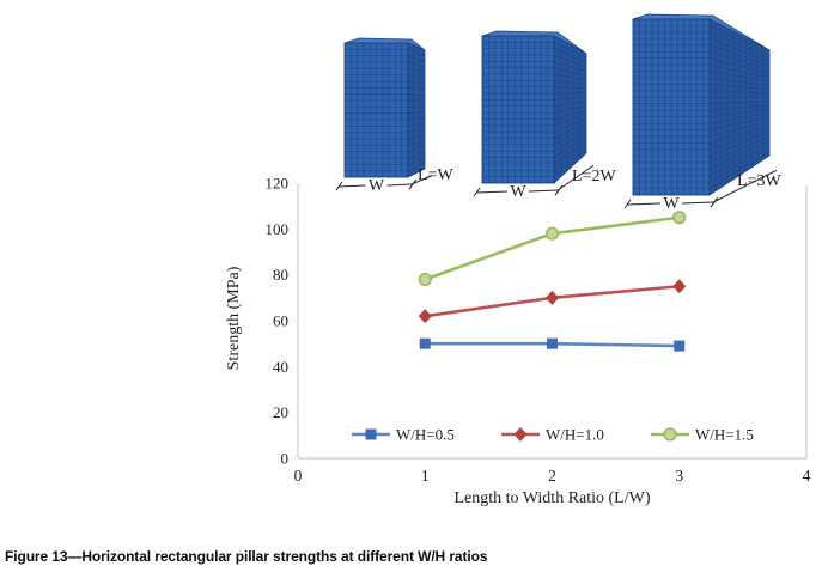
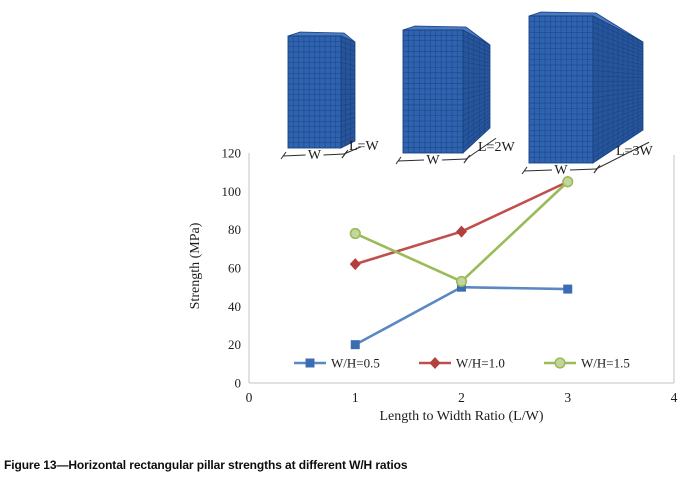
W/H=0.5/1: 50 -> 20
W/H=1.0/2: 70 -> 79
W/H=1.5/2: 98 -> 53
W/H=1.0/3: 75 -> 105
